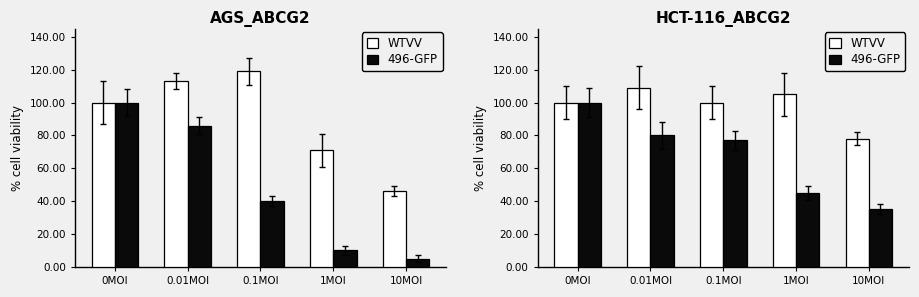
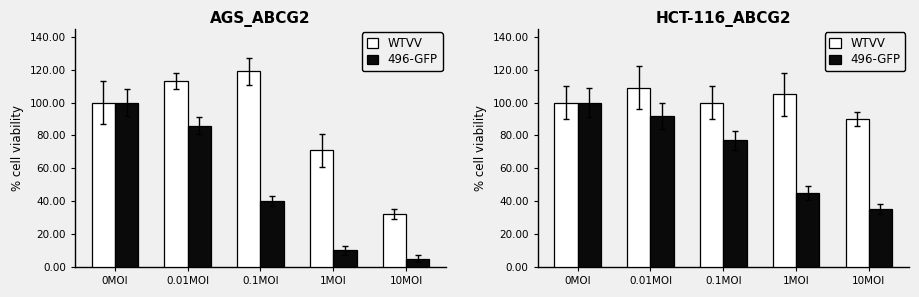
AGS_ABCG2/WTVV/10MOI: 46 -> 32
HCT-116_ABCG2/496-GFP/0.01MOI: 80 -> 92
HCT-116_ABCG2/WTVV/10MOI: 78 -> 90
